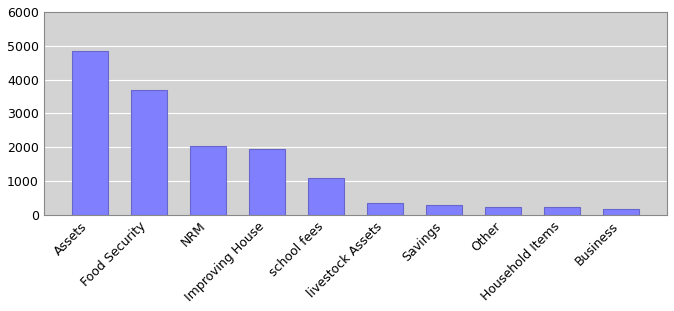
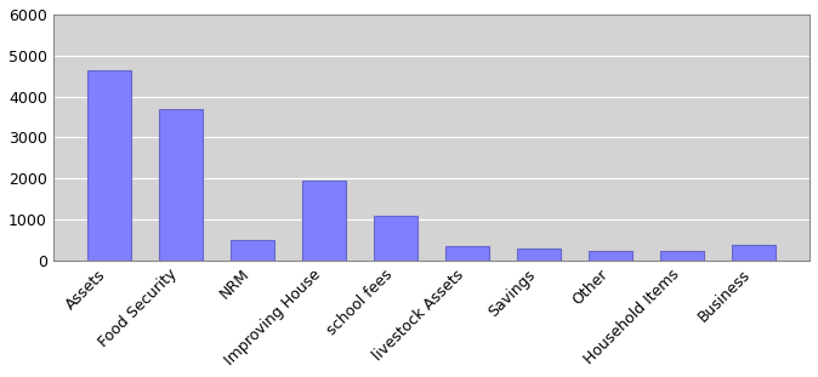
Assets: 4850 -> 4650
NRM: 2050 -> 500
Business: 180 -> 400
